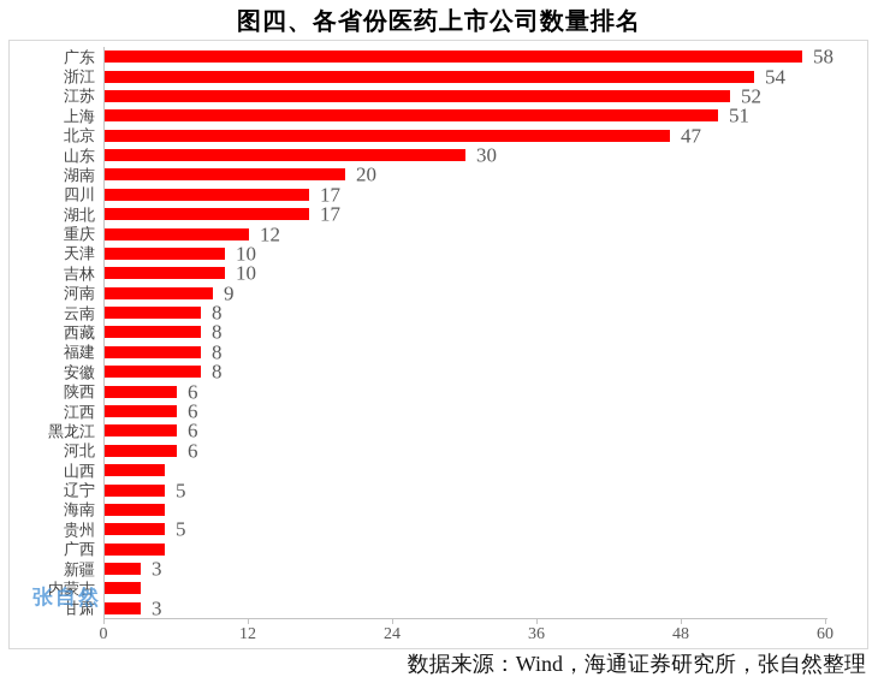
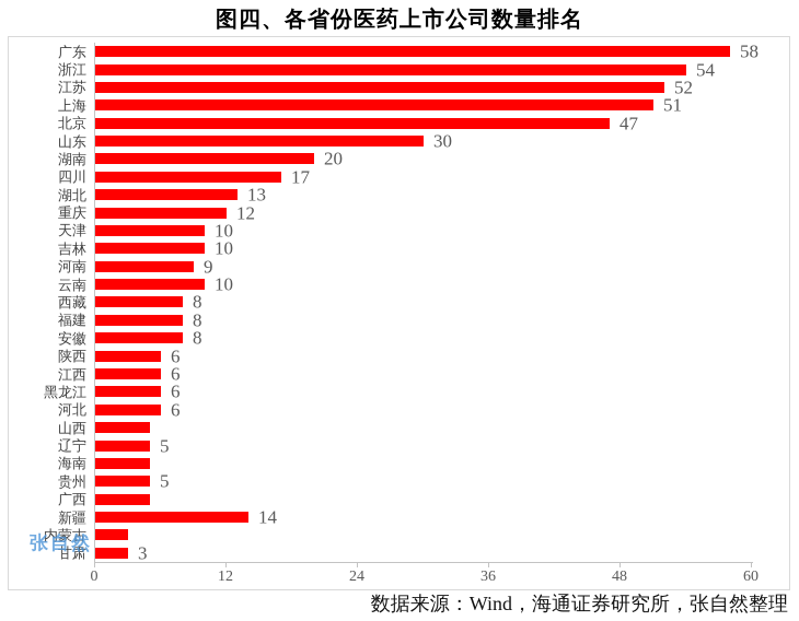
湖北: 17 -> 13
云南: 8 -> 10
新疆: 3 -> 14
